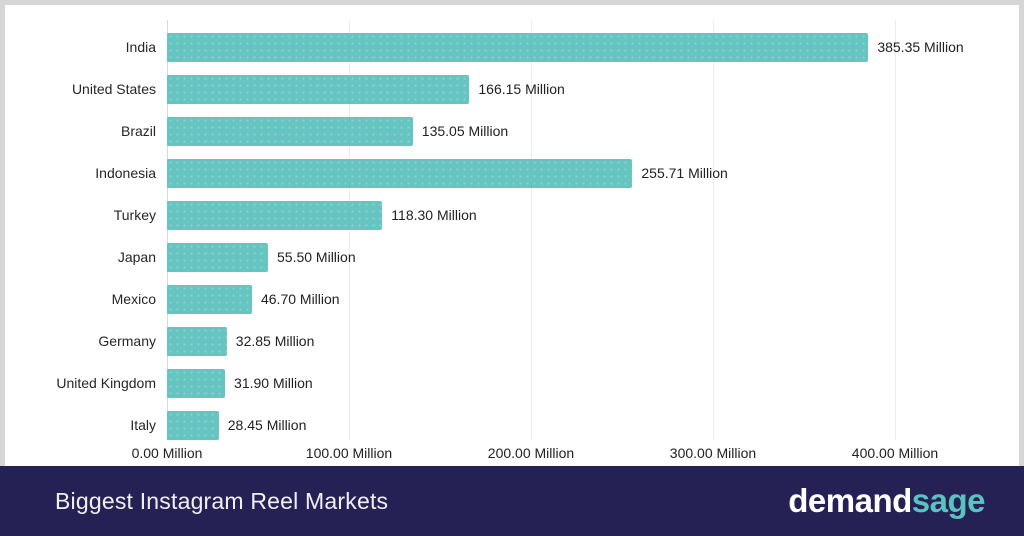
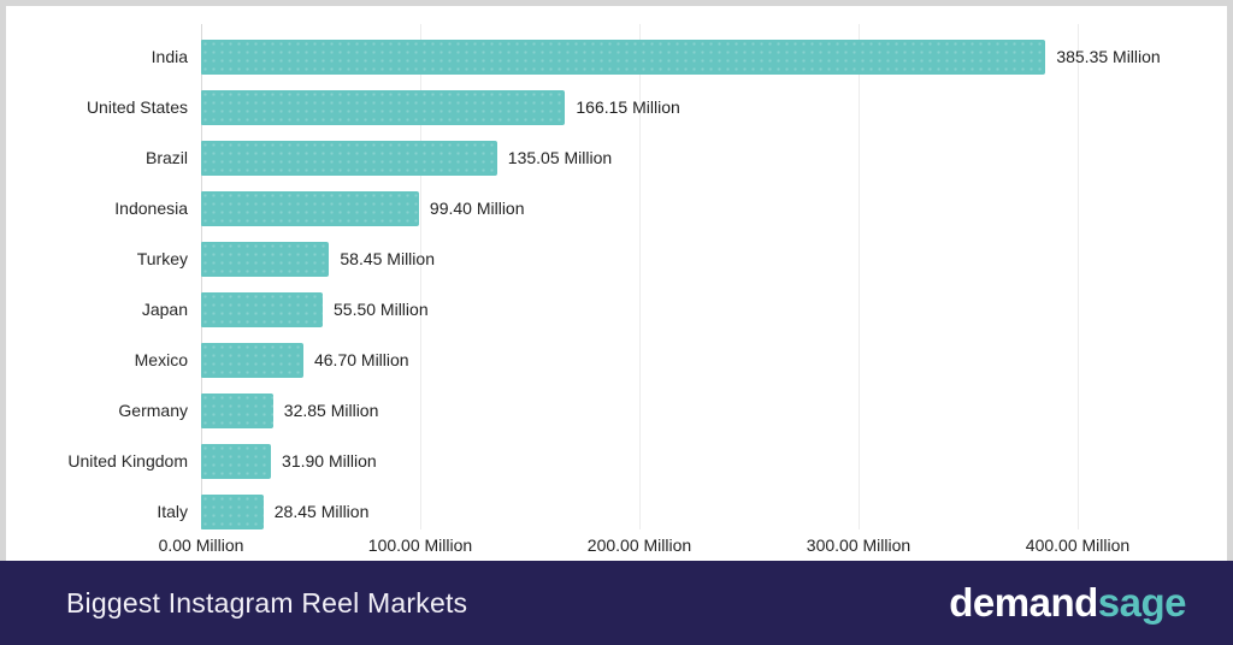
Indonesia: 255.71 -> 99.40
Turkey: 118.30 -> 58.45
